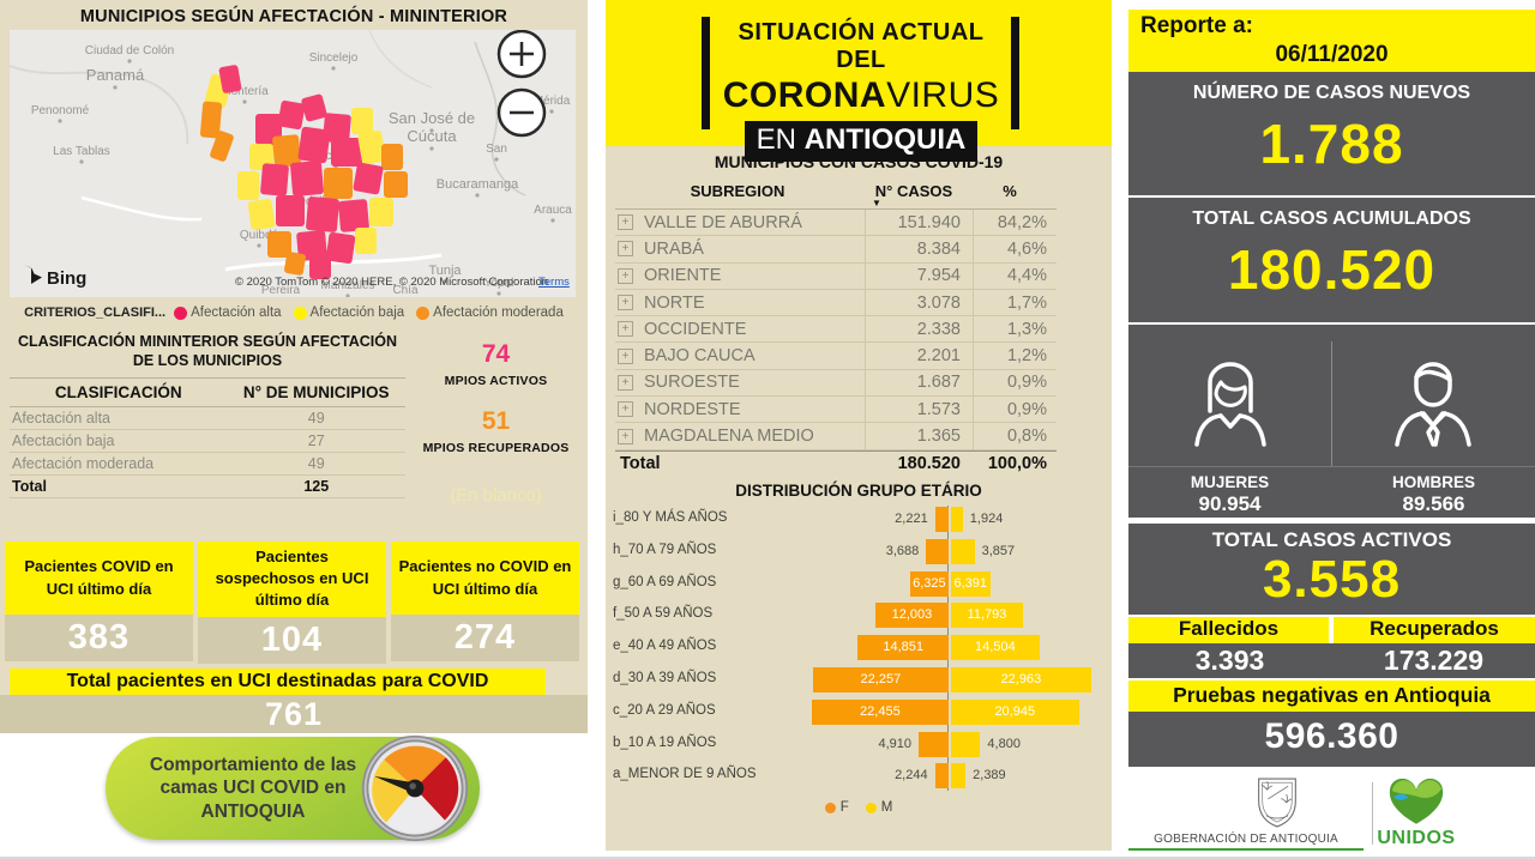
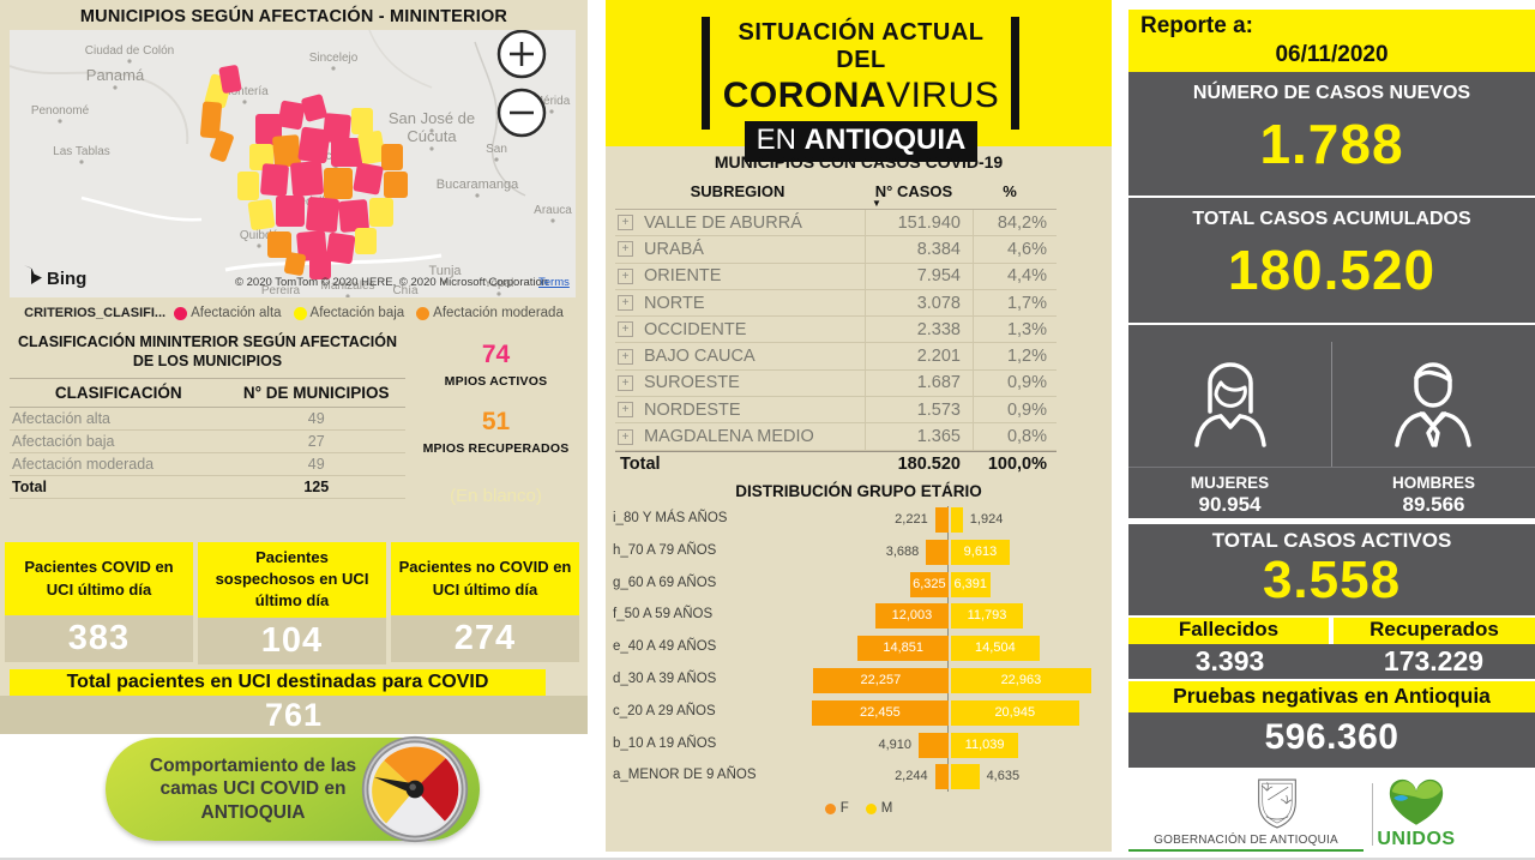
M/h_70 A 79 AÑOS: 3,857 -> 9,613
M/b_10 A 19 AÑOS: 4,800 -> 11,039
M/a_MENOR DE 9 AÑOS: 2,389 -> 4,635
